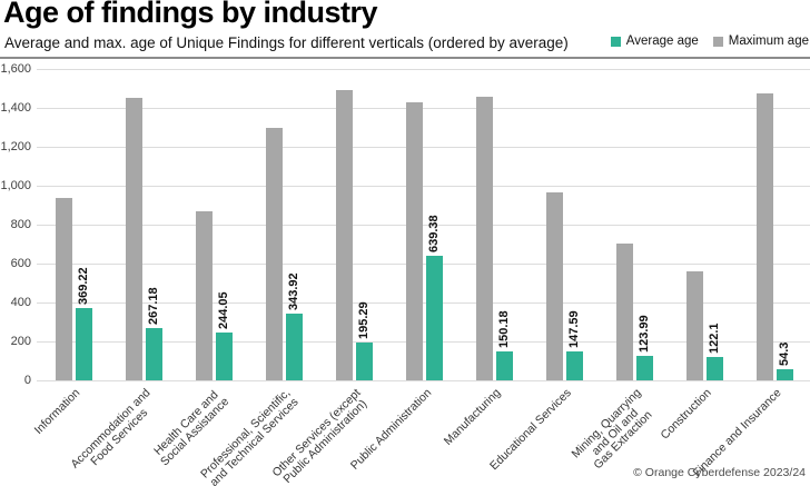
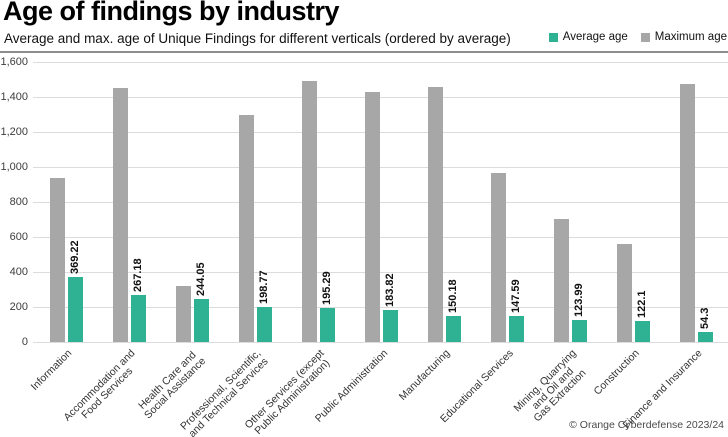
Maximum age/Health Care and Social Assistance: 870 -> 320
Average age/Professional, Scientific, and Technical Services: 343.92 -> 198.77
Average age/Public Administration: 639.38 -> 183.82
